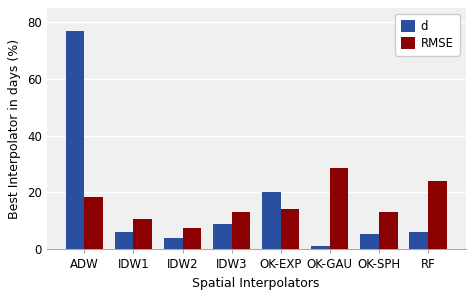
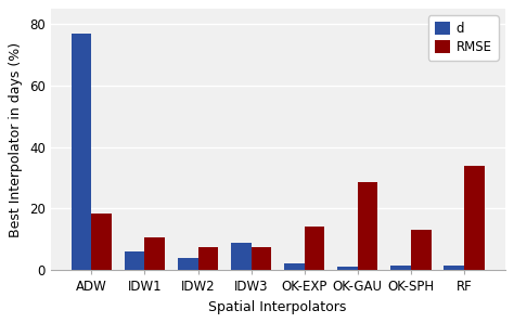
RMSE/IDW3: 13.0 -> 7.5
d/OK-EXP: 20.0 -> 2.0
d/OK-SPH: 5.5 -> 1.5
d/RF: 6.0 -> 1.5
RMSE/RF: 24.0 -> 34.0
